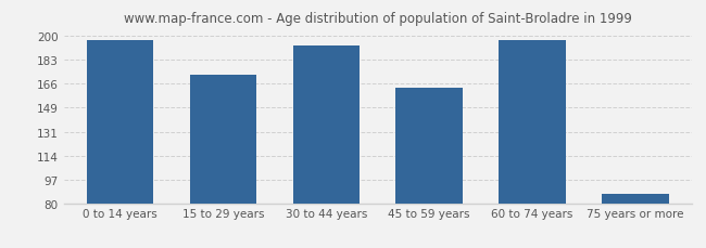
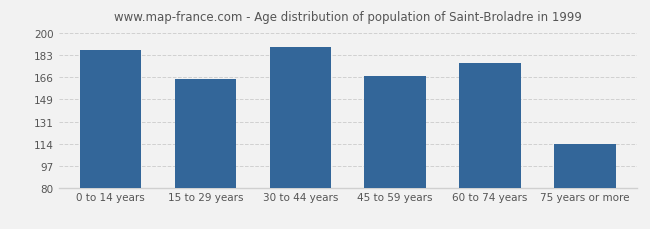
0 to 14 years: 197 -> 187
15 to 29 years: 172 -> 164
30 to 44 years: 193 -> 189
45 to 59 years: 163 -> 167
60 to 74 years: 197 -> 177
75 years or more: 87 -> 114
